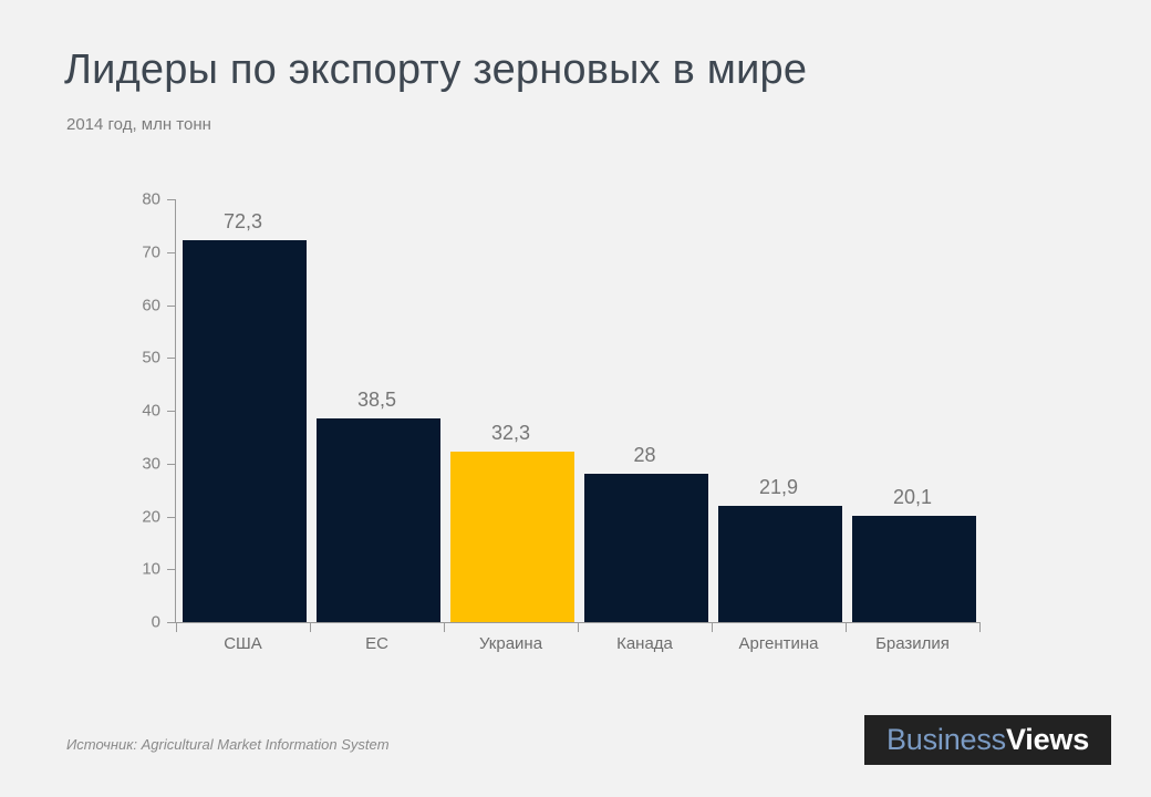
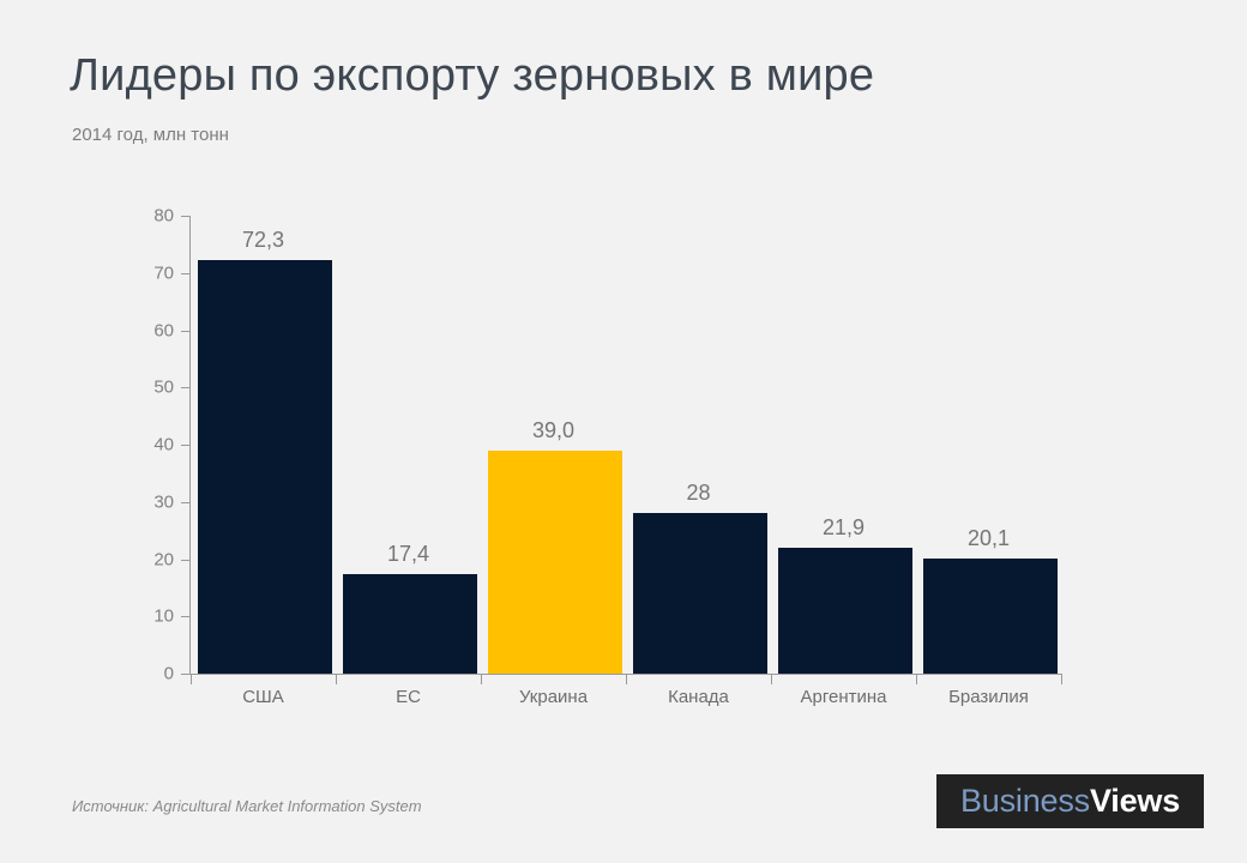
ЕС: 38,5 -> 17,4
Украина: 32,3 -> 39,0
